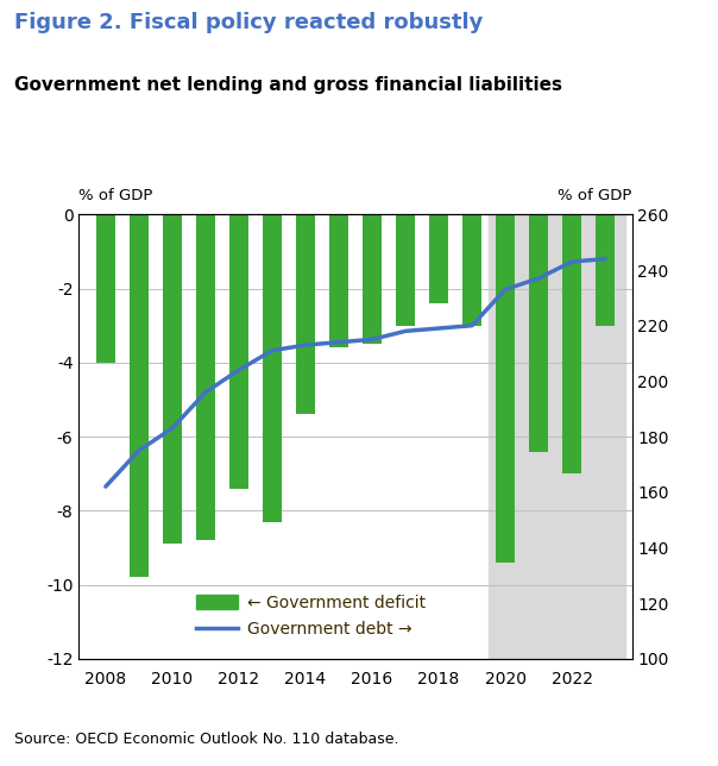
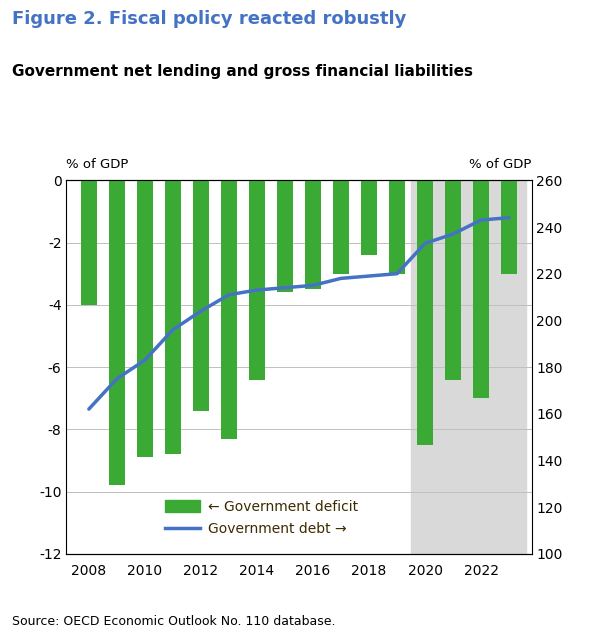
← Government deficit/2014: -5.4 -> -6.4
← Government deficit/2020: -9.4 -> -8.5
